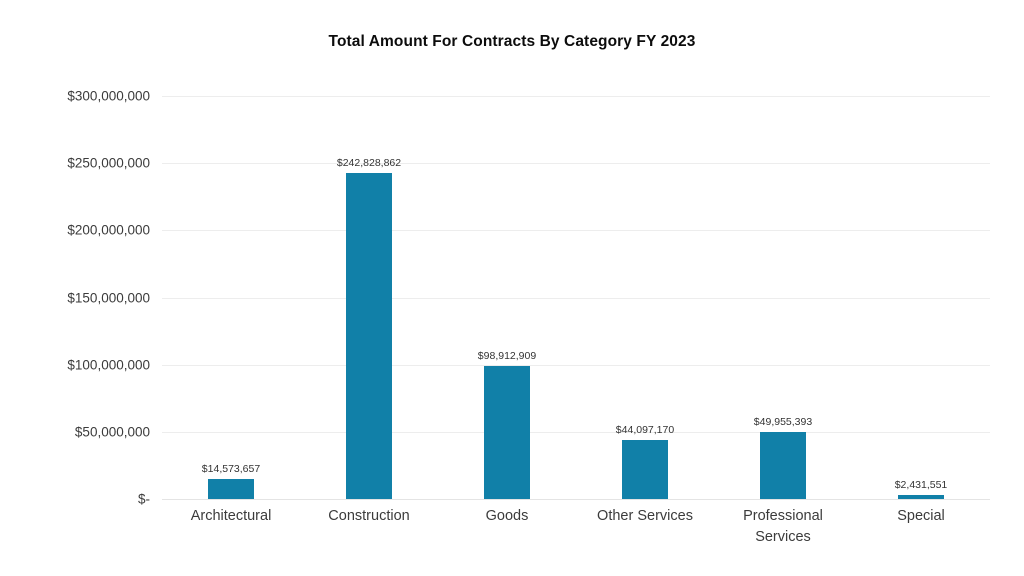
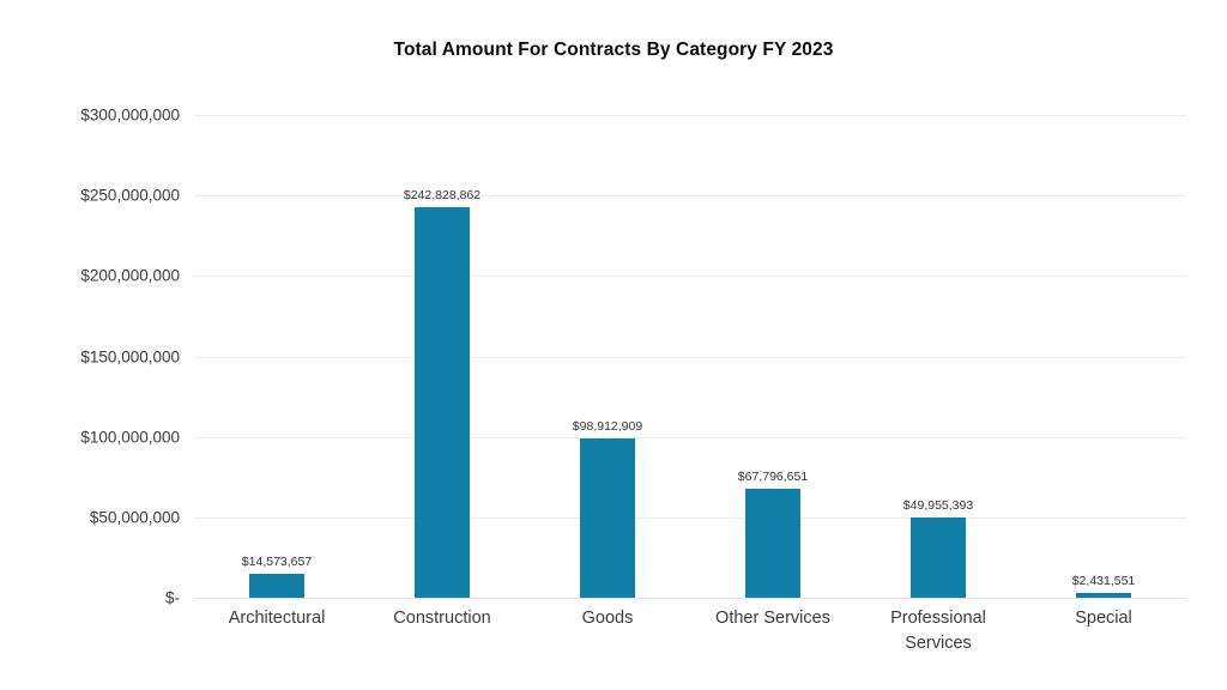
Other Services: $44,097,170 -> $67,796,651
